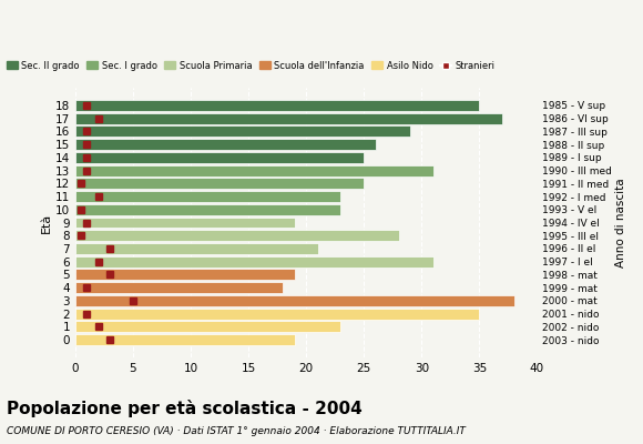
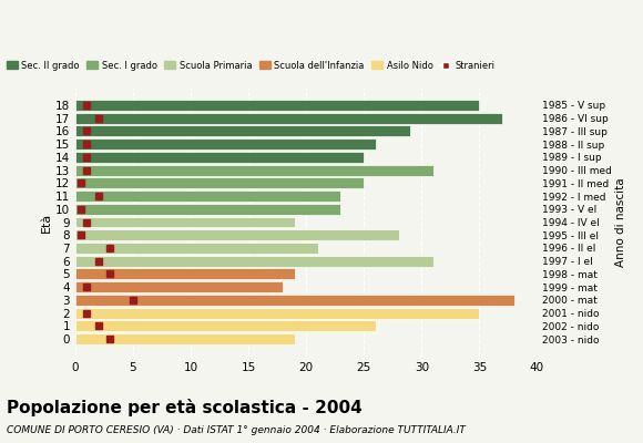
1: 23 -> 26
